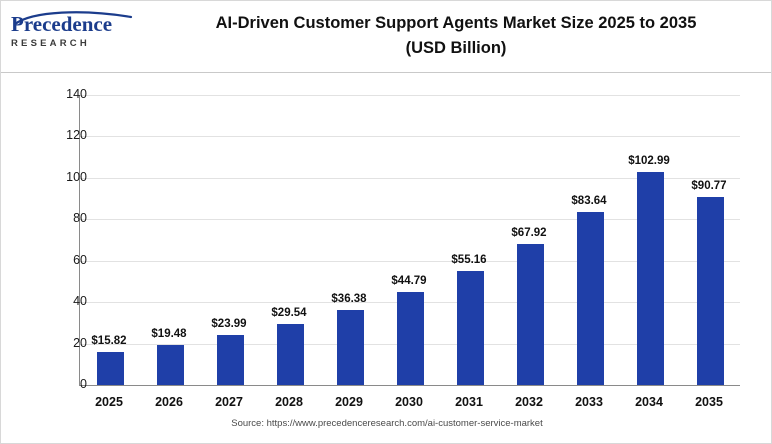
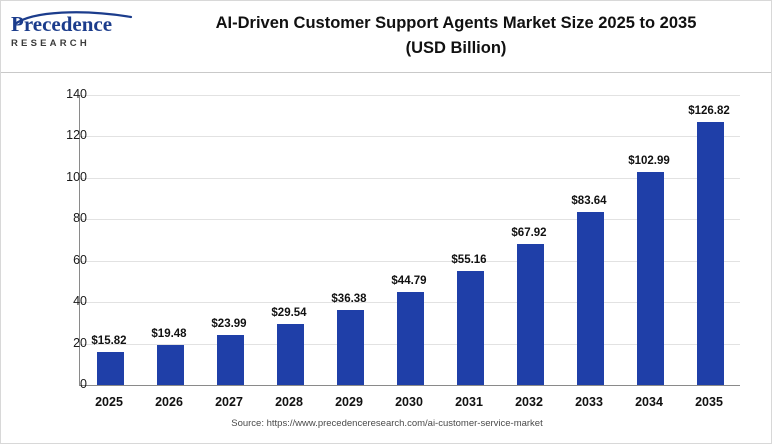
2035: $90.77 -> $126.82
